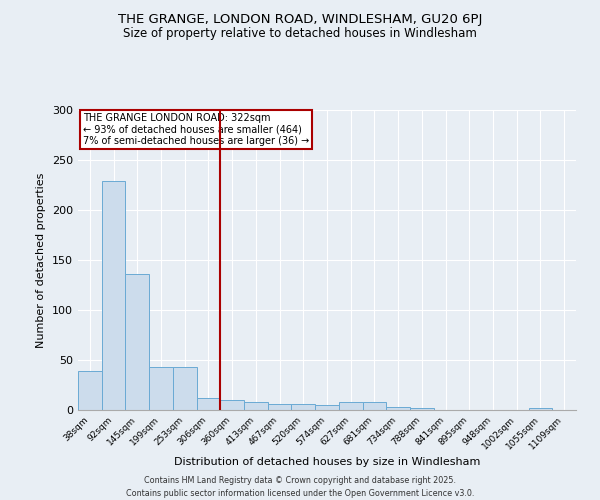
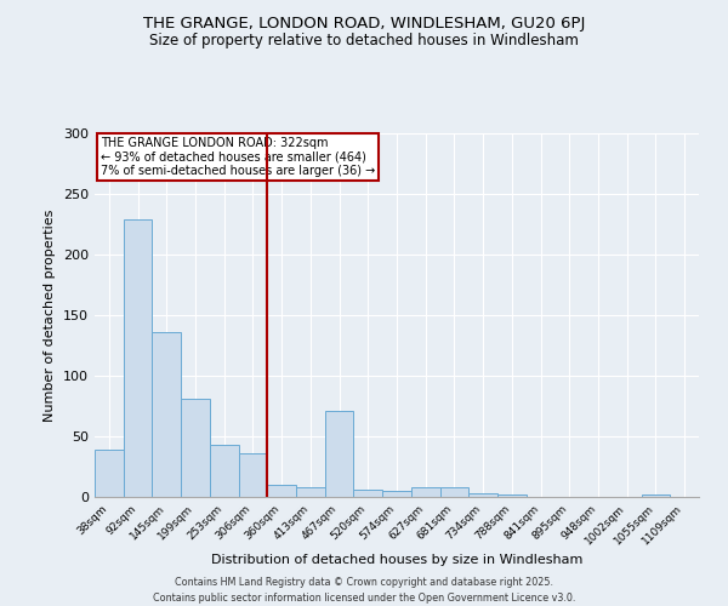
199sqm: 43 -> 81
306sqm: 12 -> 36
467sqm: 6 -> 71
